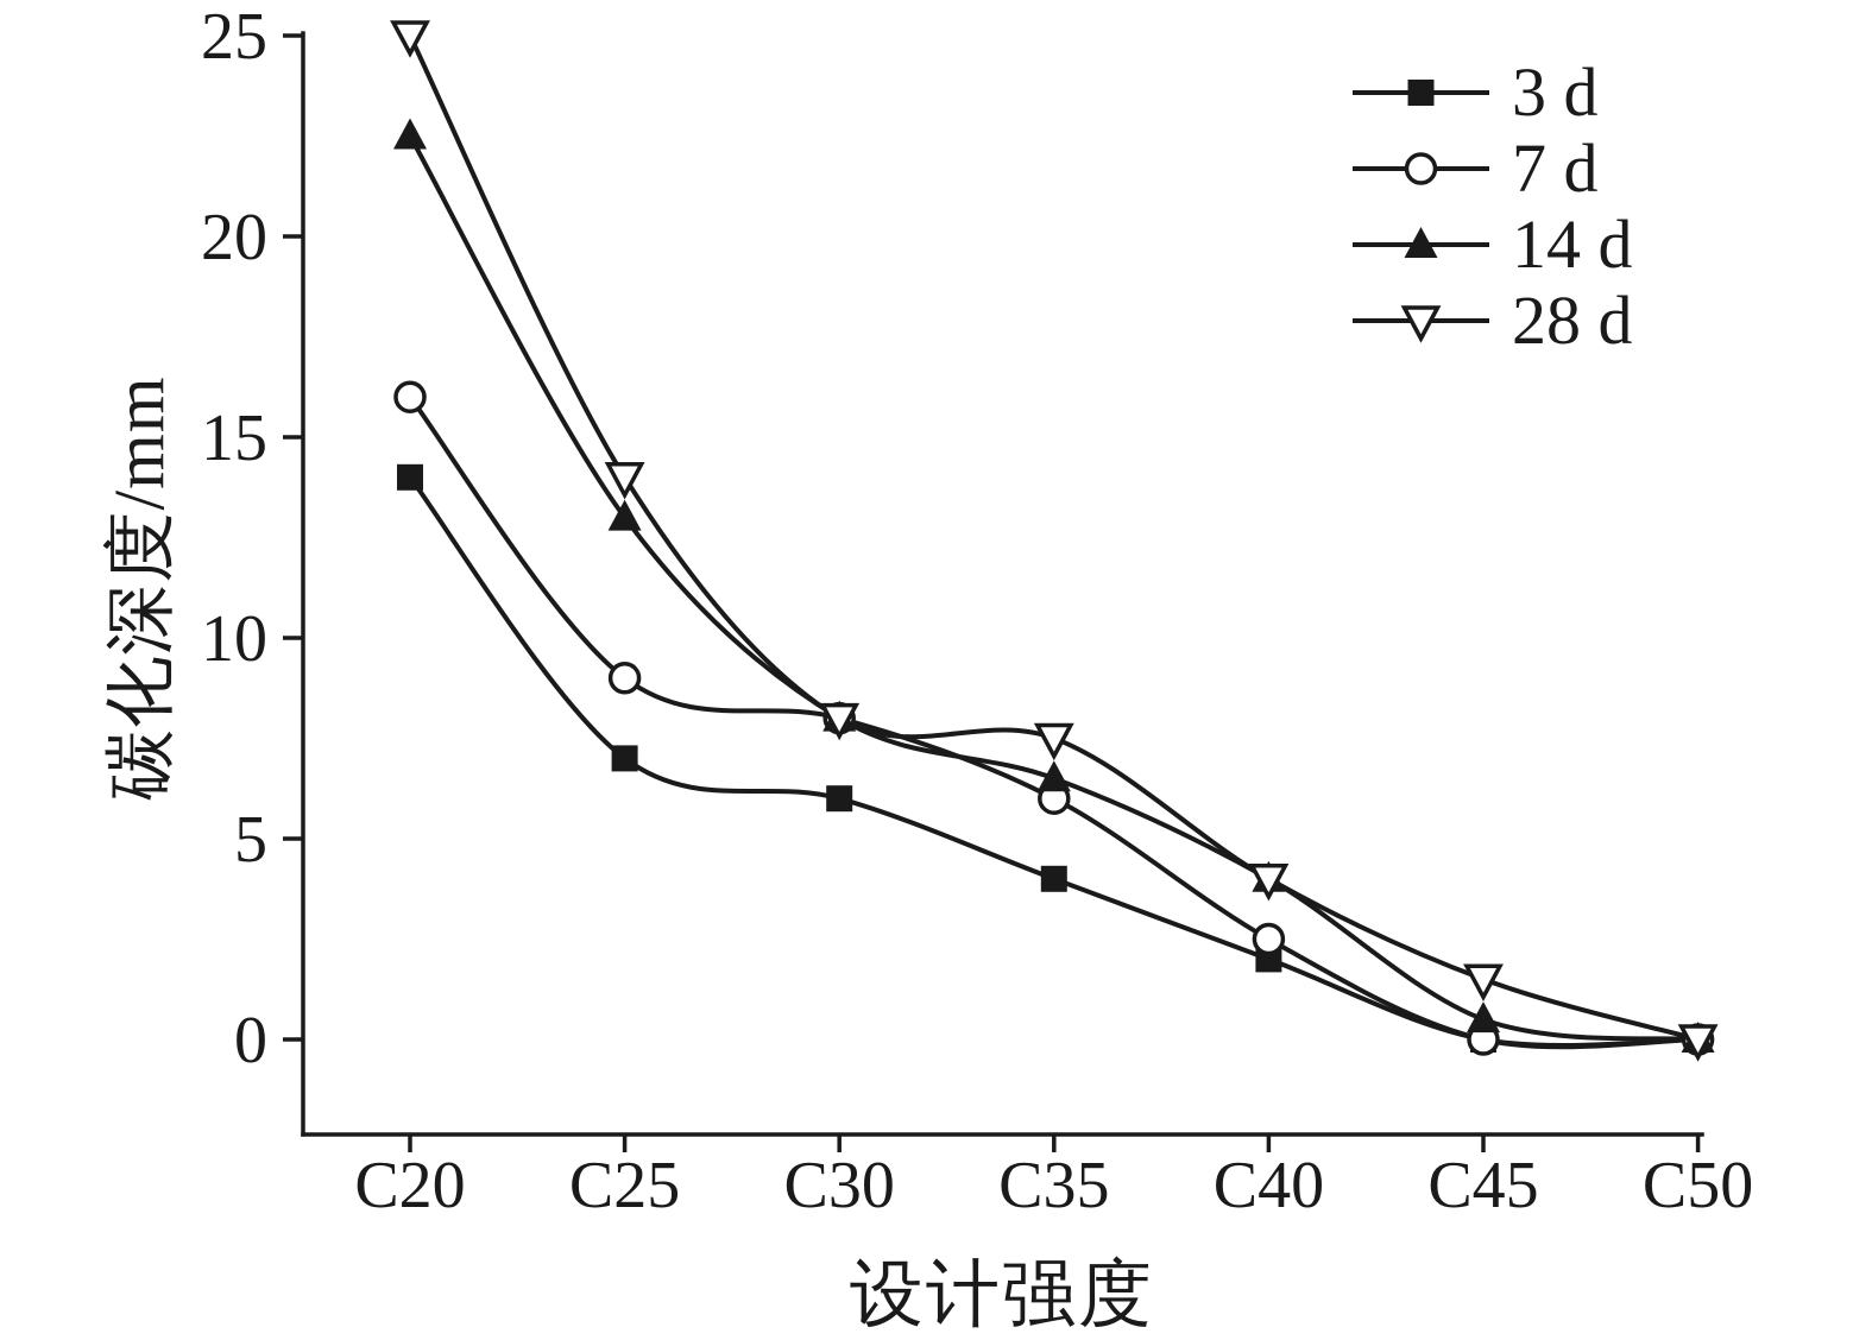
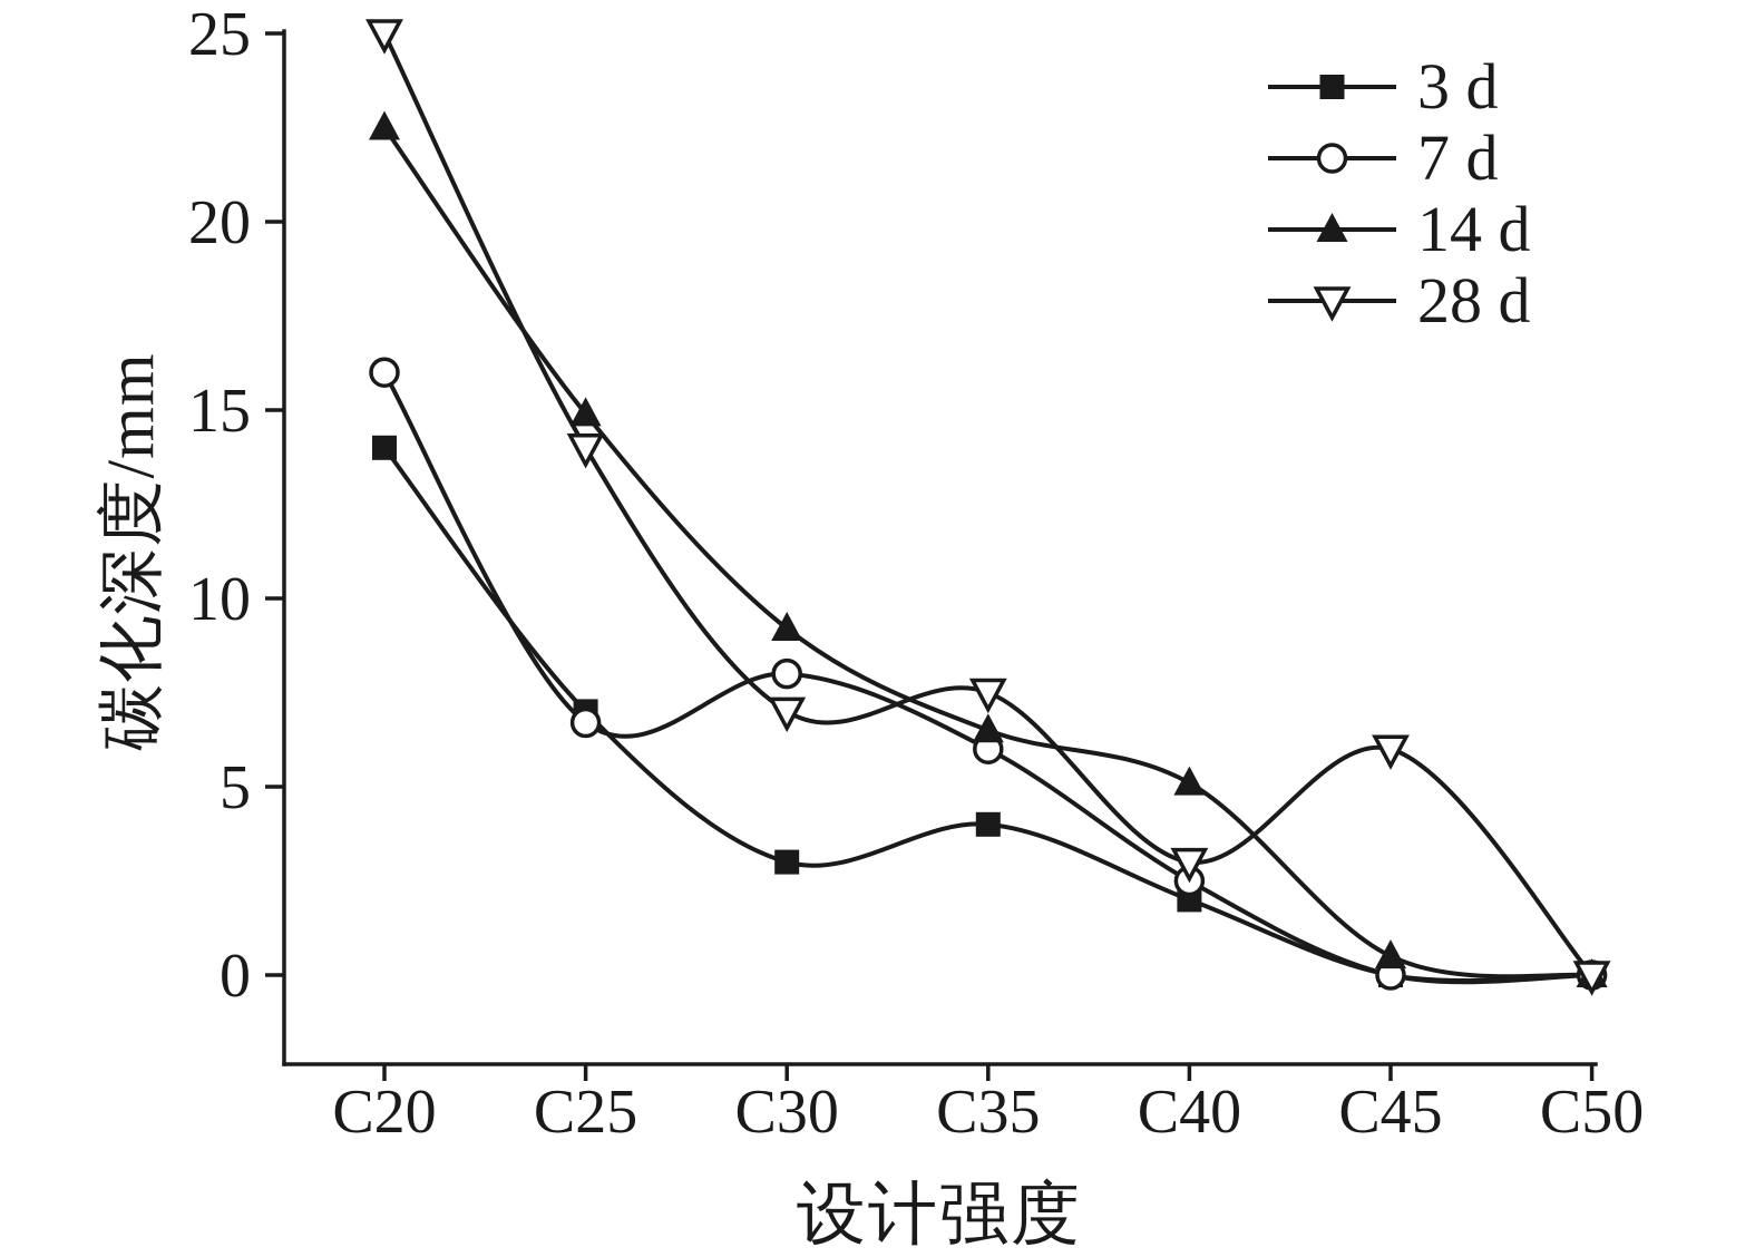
7 d/C25: 9.0 -> 6.7
14 d/C25: 13.0 -> 14.9
3 d/C30: 6 -> 3
14 d/C30: 8.0 -> 9.2
28 d/C30: 8.0 -> 7.0
14 d/C40: 4.0 -> 5.1
28 d/C40: 4.0 -> 3.0
28 d/C45: 1.5 -> 6.0
